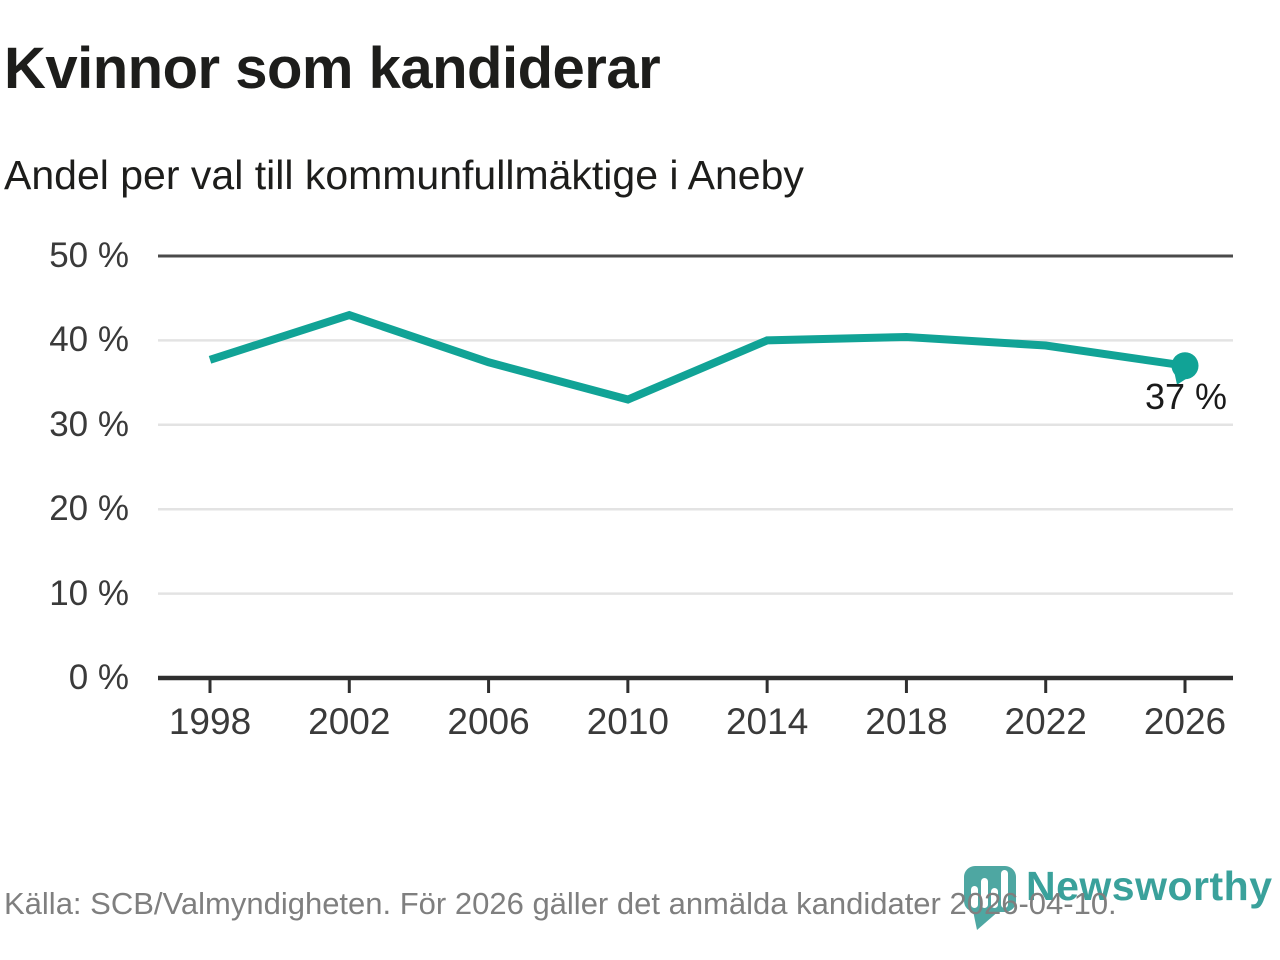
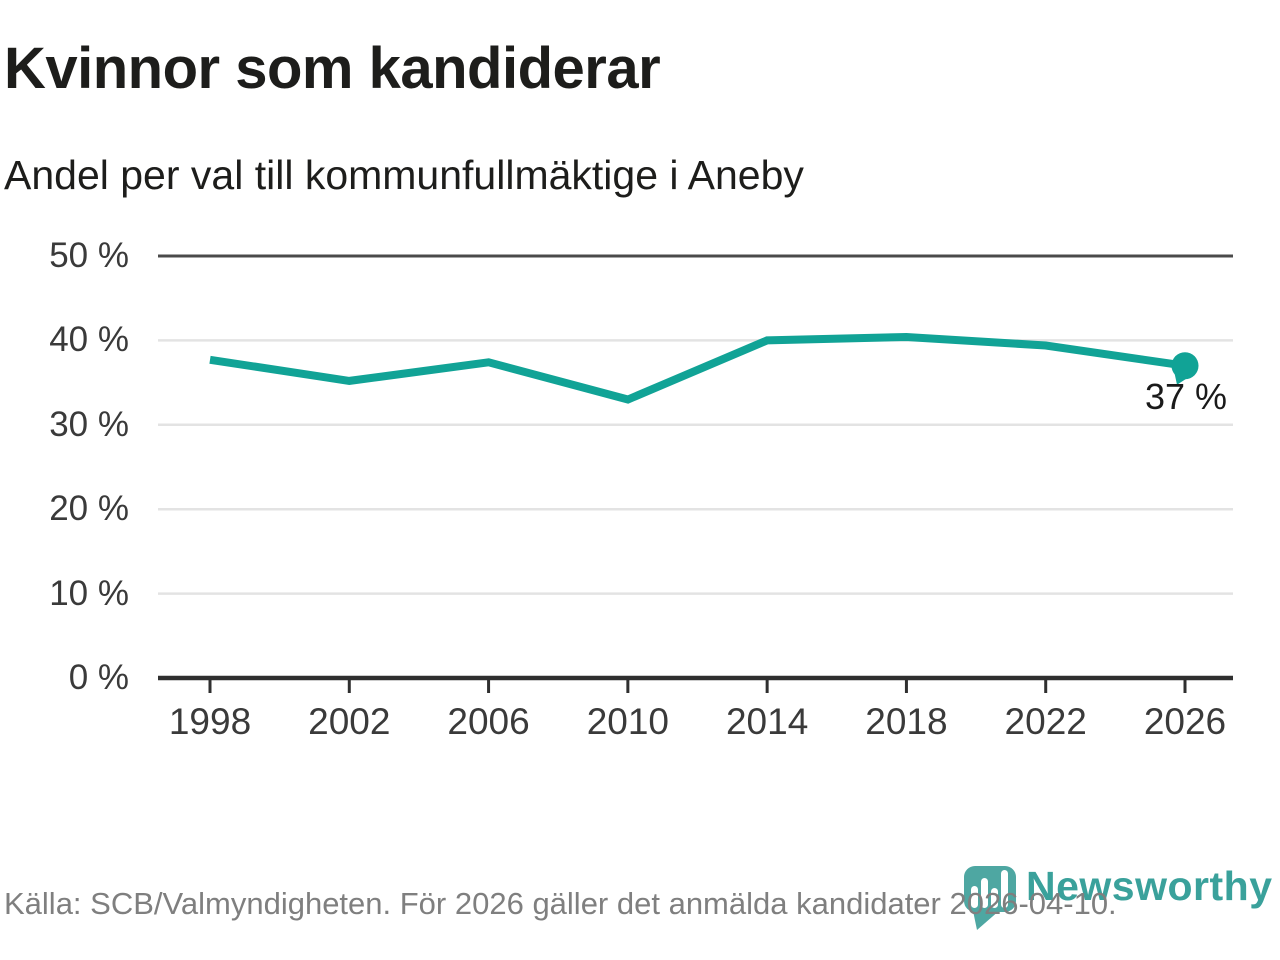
2002: 43% -> 35%
